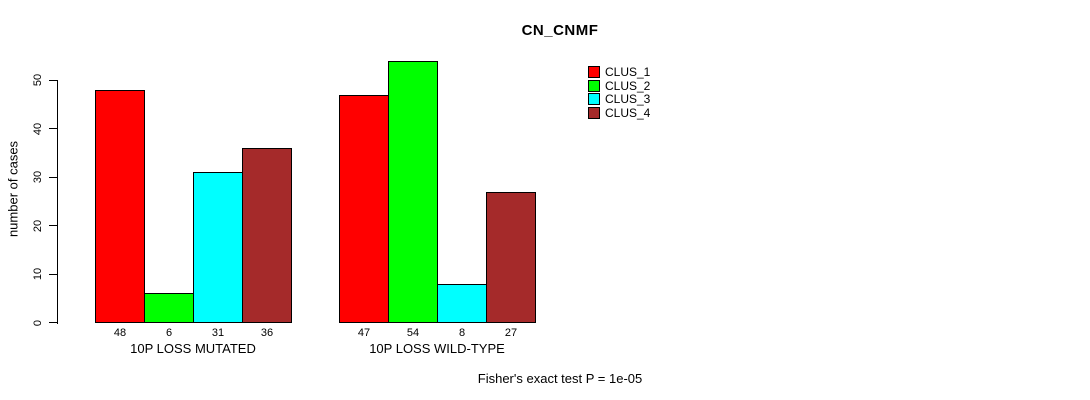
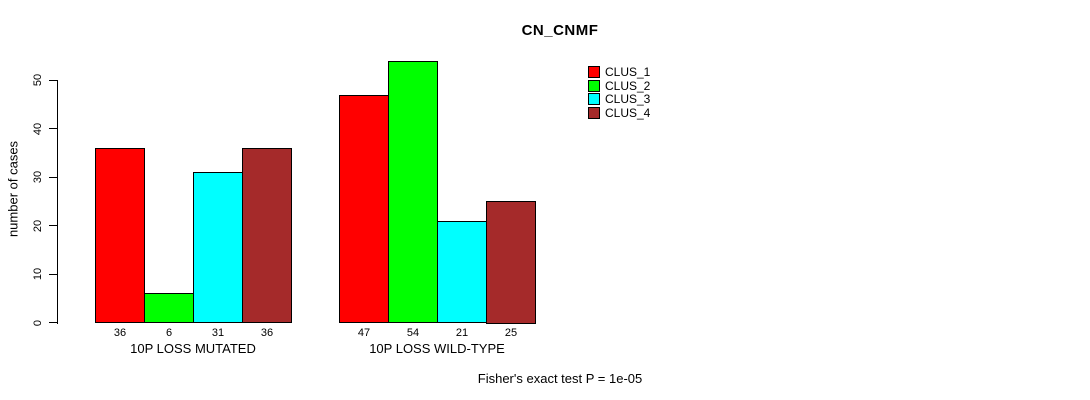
CLUS_1/10P LOSS MUTATED: 48 -> 36
CLUS_3/10P LOSS WILD-TYPE: 8 -> 21
CLUS_4/10P LOSS WILD-TYPE: 27 -> 25
